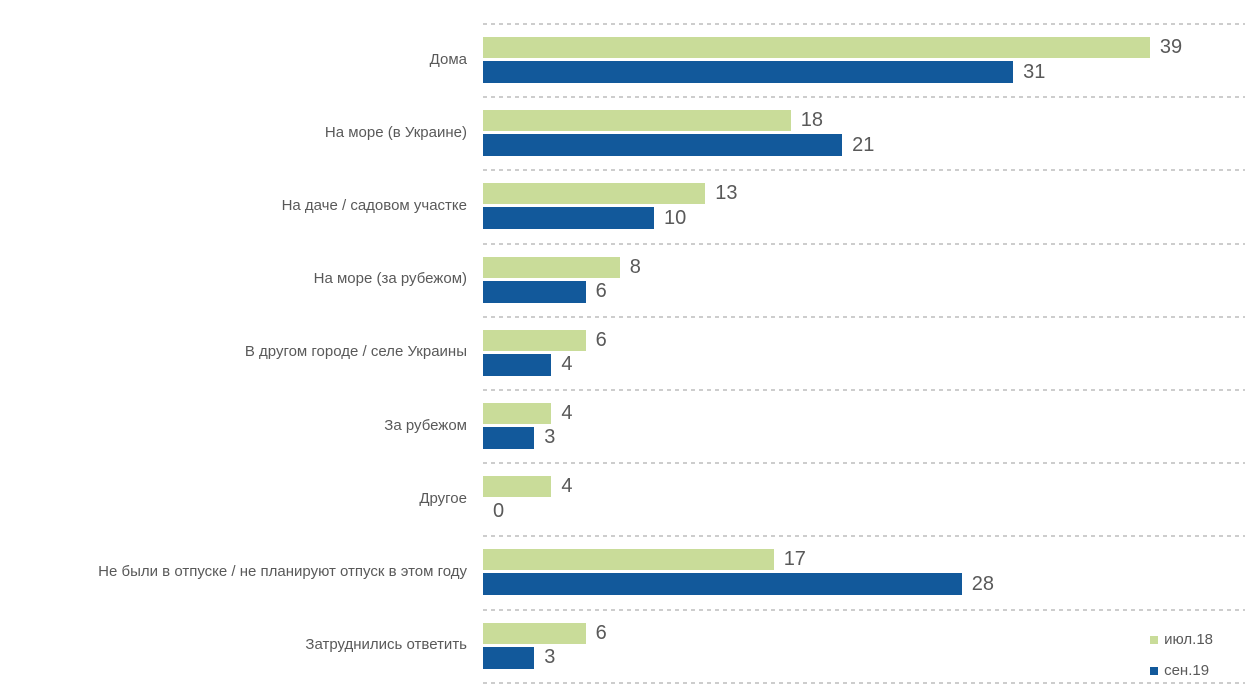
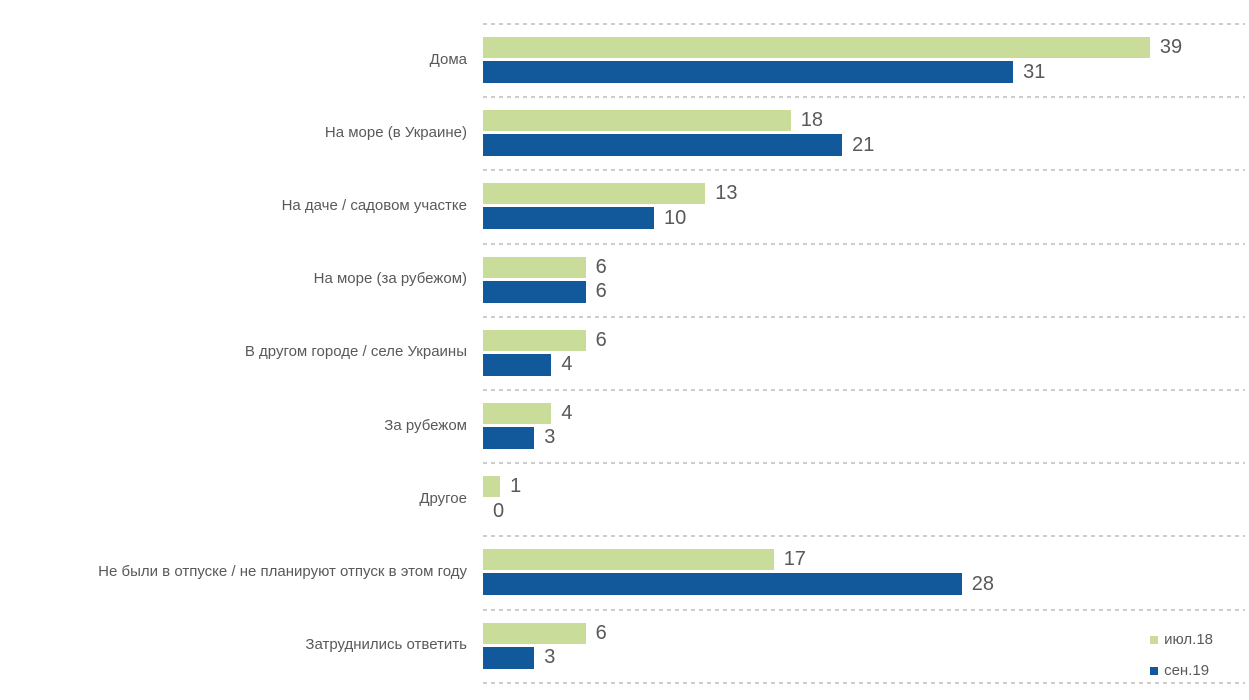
июл.18/На море (за рубежом): 8 -> 6
июл.18/Другое: 4 -> 1
